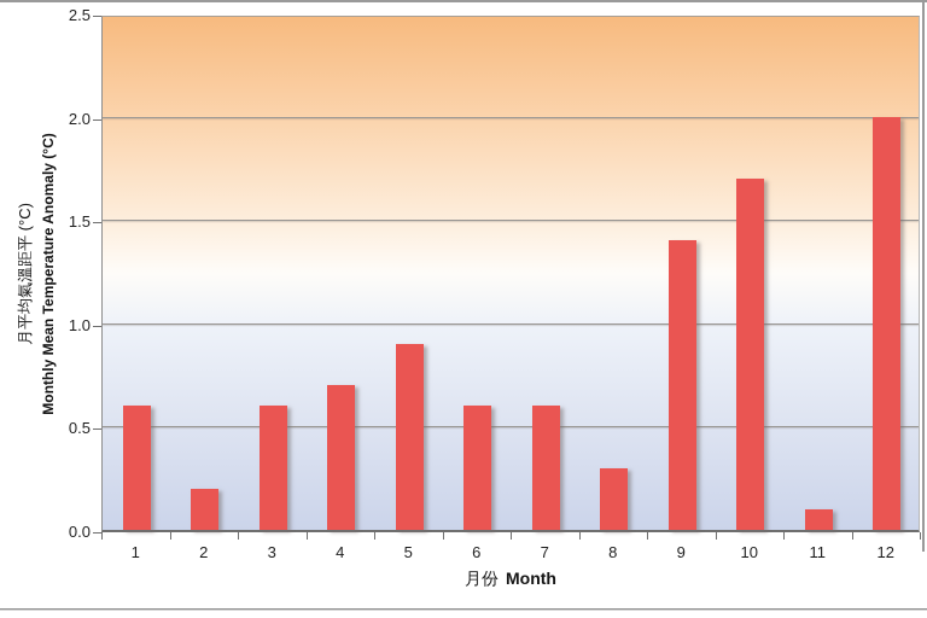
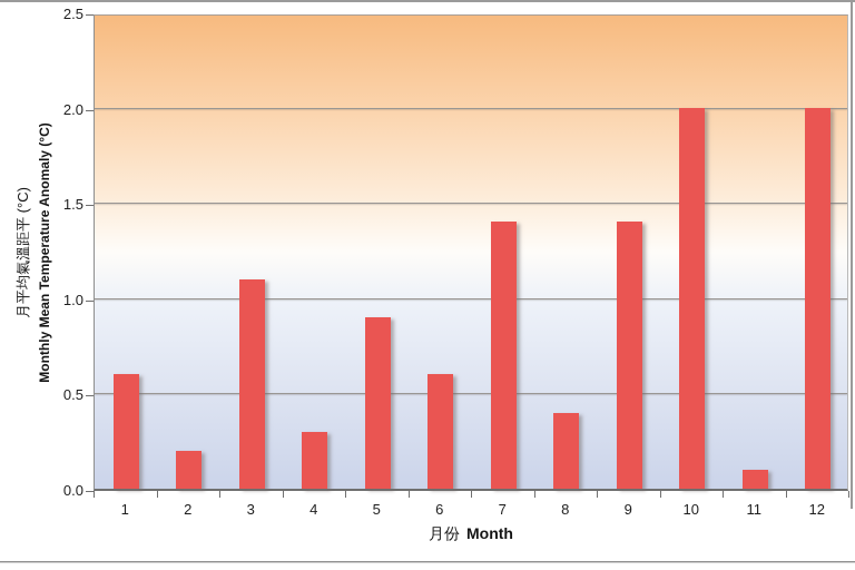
3: 0.6 -> 1.1
4: 0.7 -> 0.3
7: 0.6 -> 1.4
8: 0.3 -> 0.4
10: 1.7 -> 2.0
